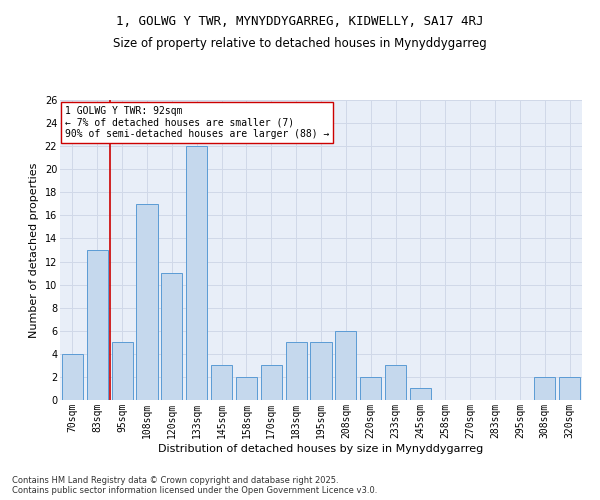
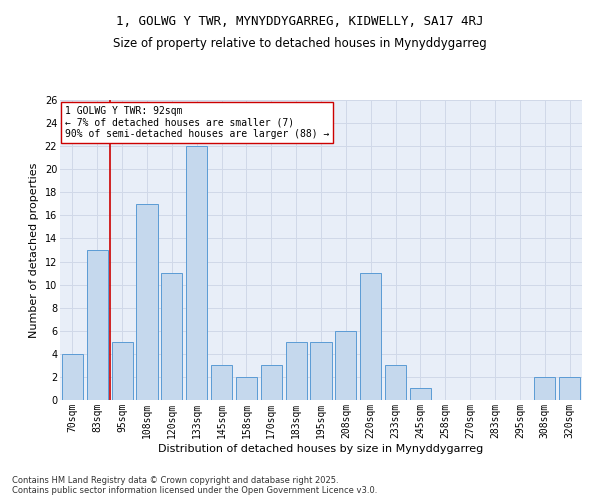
220sqm: 2 -> 11
